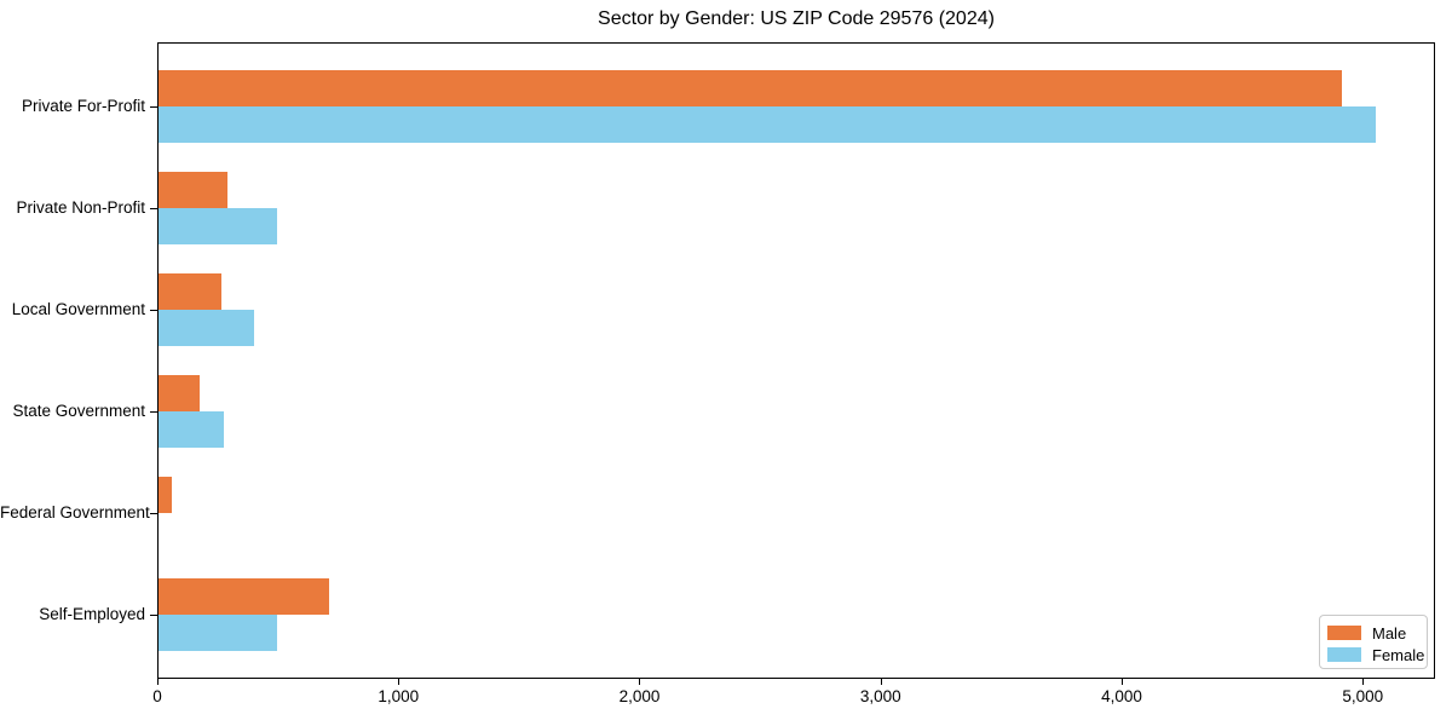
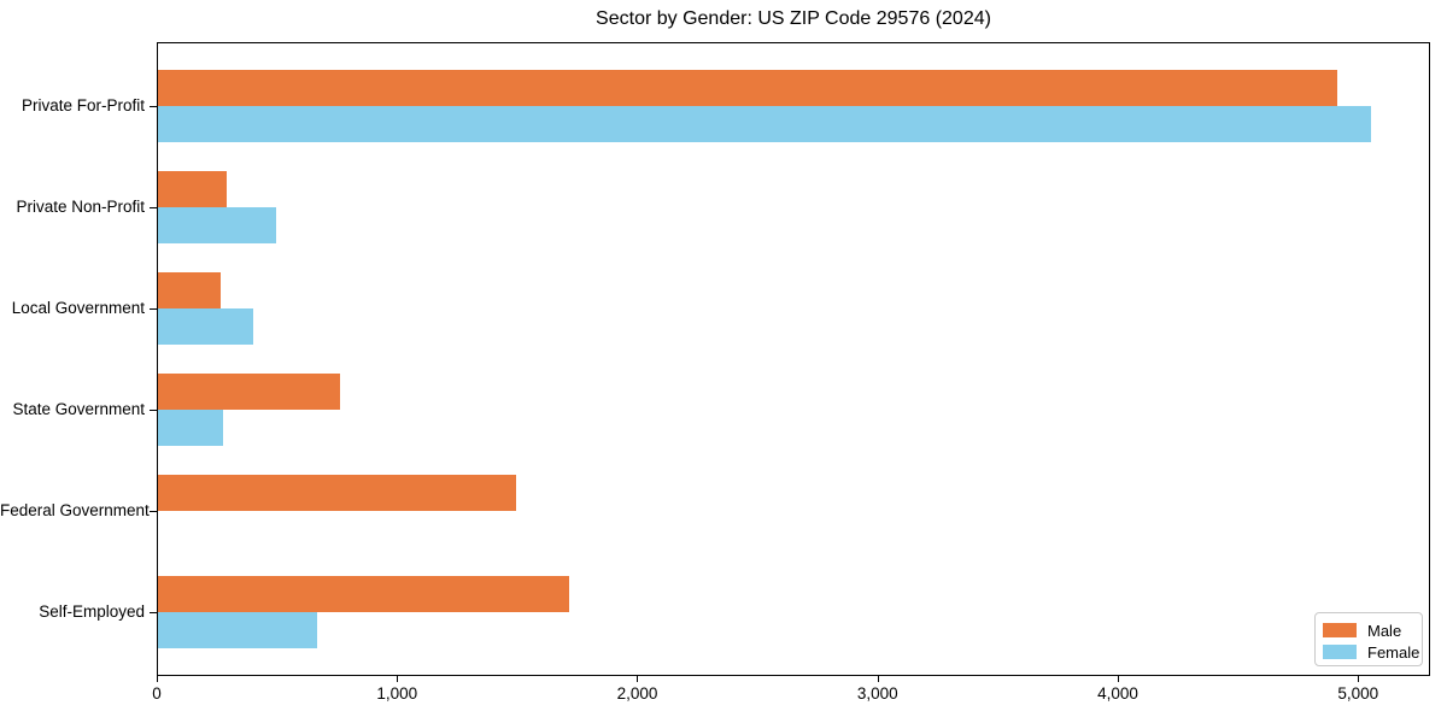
Male/State Government: 170 -> 760
Male/Federal Government: 60 -> 1490
Male/Self-Employed: 710 -> 1710
Female/Self-Employed: 490 -> 660
